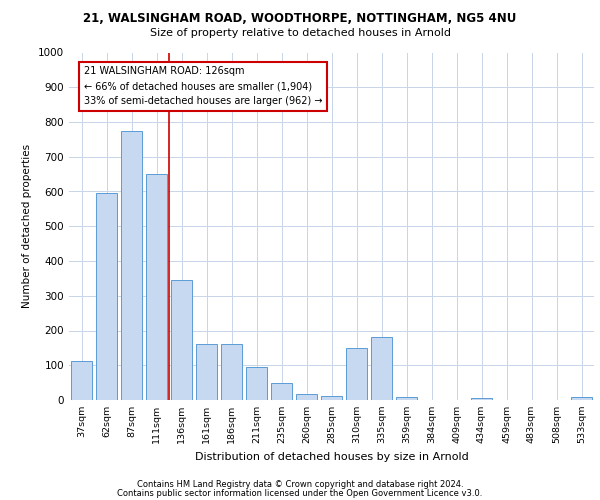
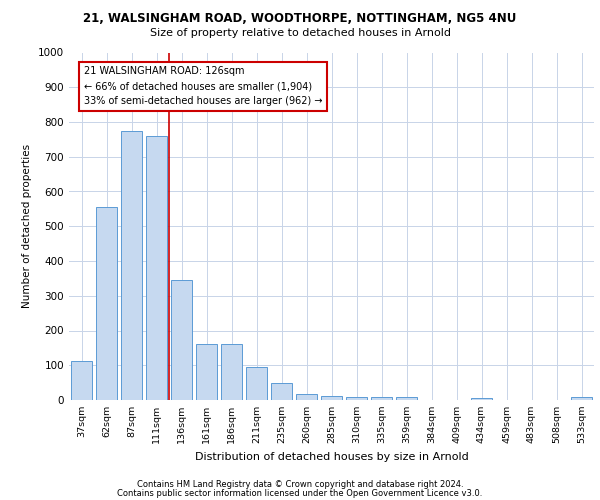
62sqm: 595 -> 555
111sqm: 650 -> 760
310sqm: 150 -> 10
335sqm: 180 -> 10
